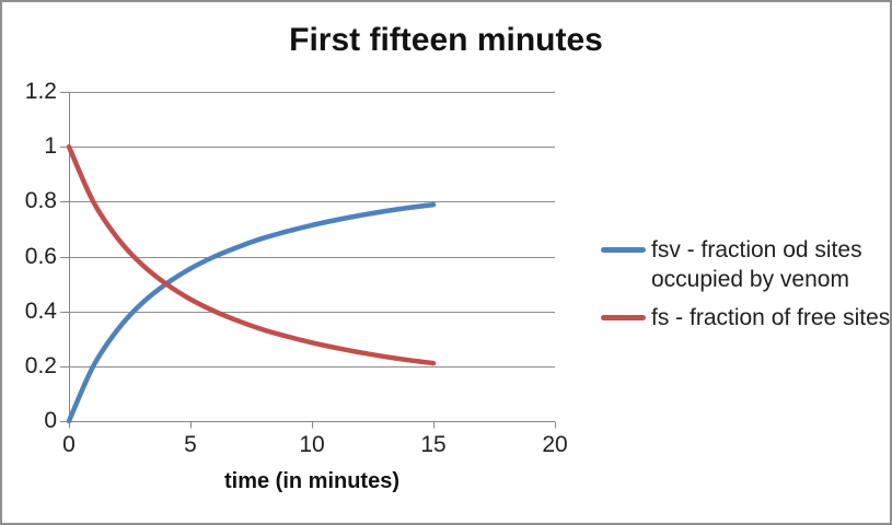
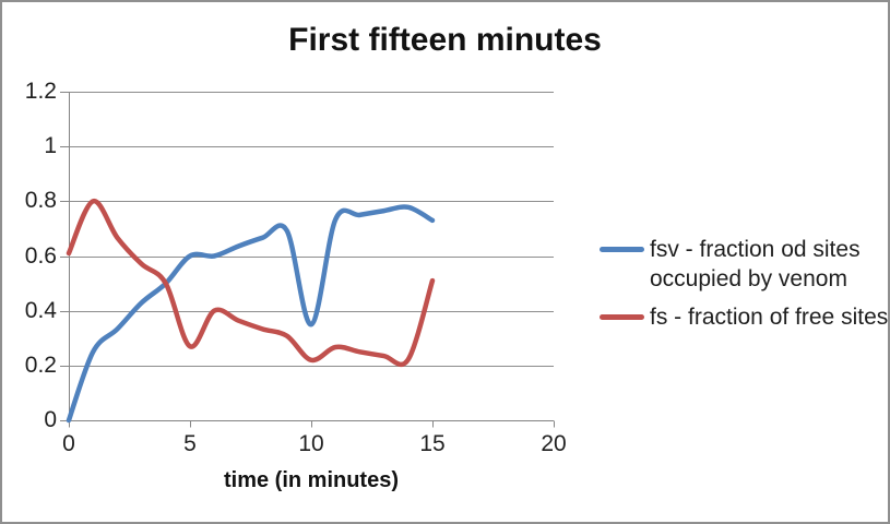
fs - fraction of free sites/0: 1.00 -> 0.61
fsv - fraction od sites occupied by venom/1: 0.20 -> 0.25
fsv - fraction od sites occupied by venom/5: 0.56 -> 0.60
fs - fraction of free sites/5: 0.44 -> 0.27
fsv - fraction od sites occupied by venom/10: 0.71 -> 0.35
fs - fraction of free sites/10: 0.29 -> 0.22
fsv - fraction od sites occupied by venom/15: 0.79 -> 0.73
fs - fraction of free sites/15: 0.21 -> 0.51
